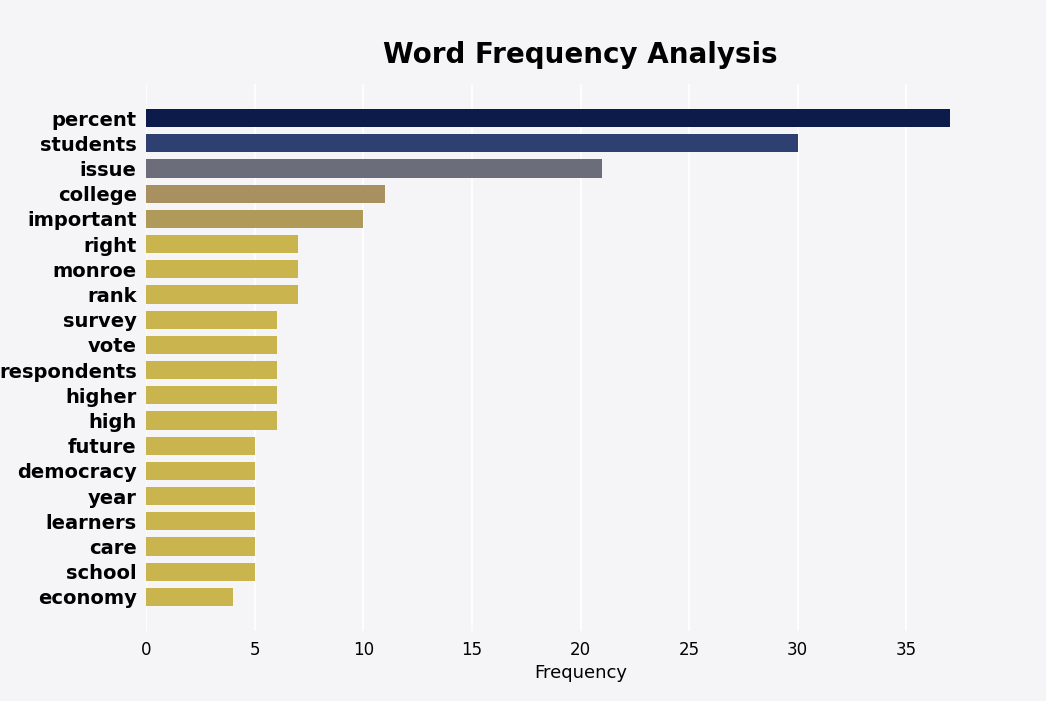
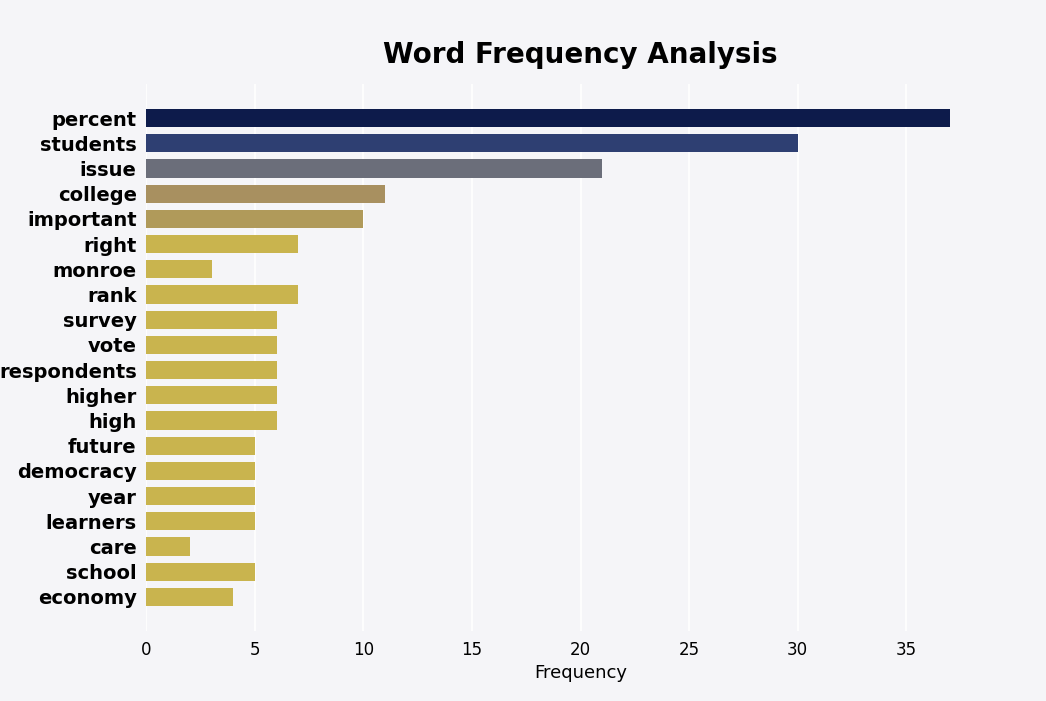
monroe: 7 -> 3
care: 5 -> 2
